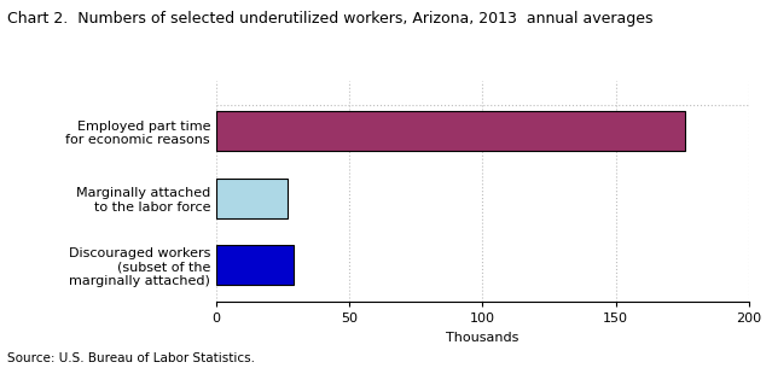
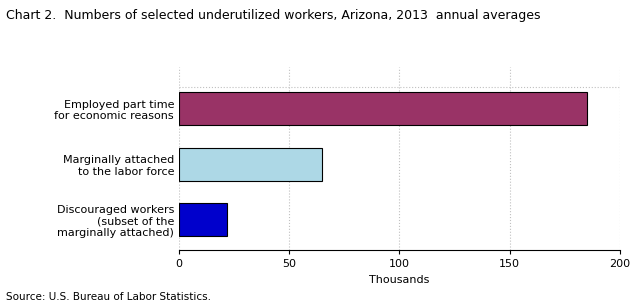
Employed part time for economic reasons: 176 -> 185
Marginally attached to the labor force: 27 -> 65
Discouraged workers (subset of the marginally attached): 29 -> 22
